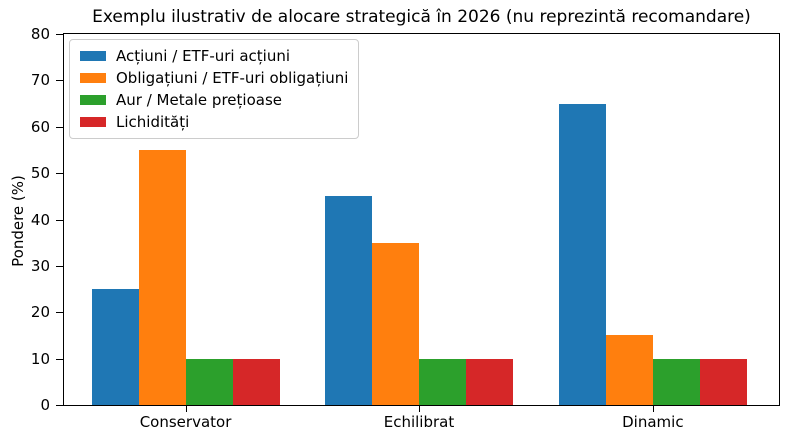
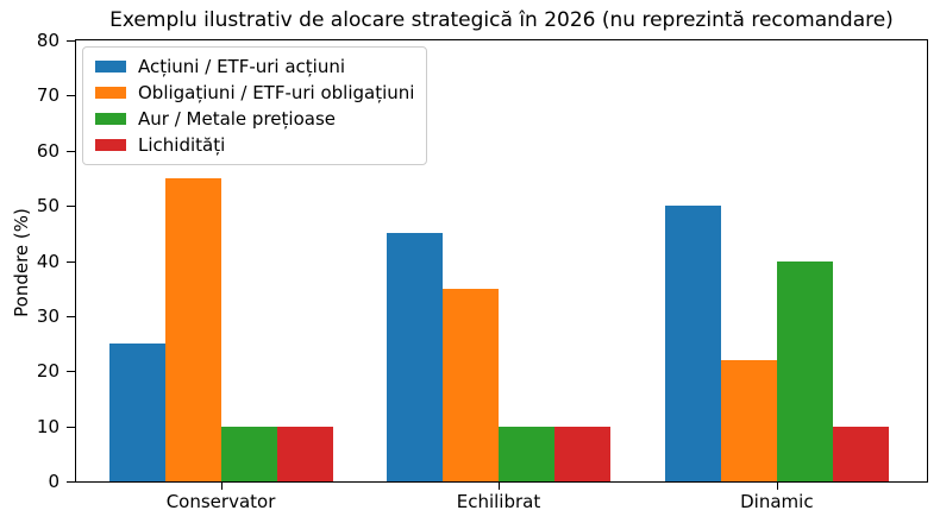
Acțiuni / ETF-uri acțiuni/Dinamic: 65 -> 50
Obligațiuni / ETF-uri obligațiuni/Dinamic: 15 -> 22
Aur / Metale prețioase/Dinamic: 10 -> 40
